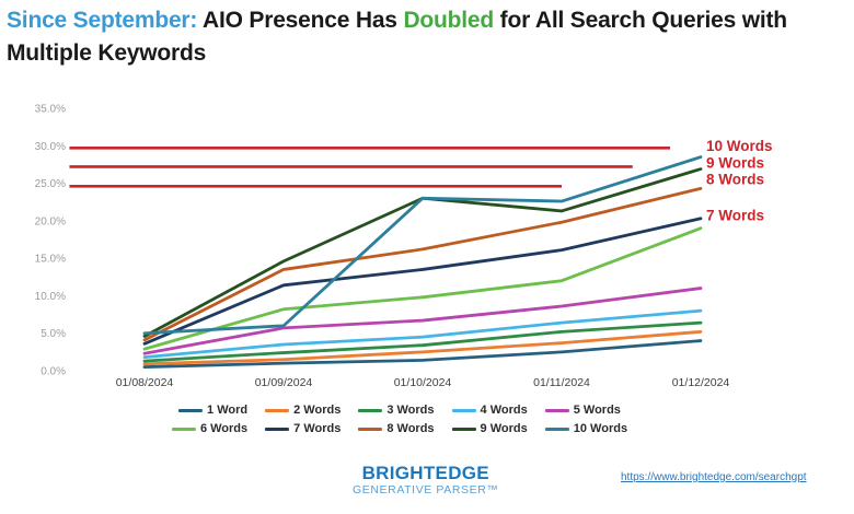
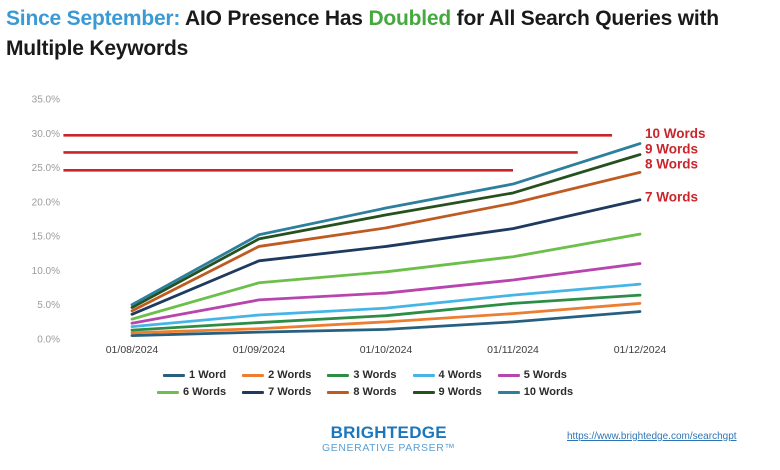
10 Words/01/09/2024: 6% -> 15%
9 Words/01/10/2024: 23% -> 18%
10 Words/01/10/2024: 23% -> 19%
6 Words/01/12/2024: 19% -> 15%
